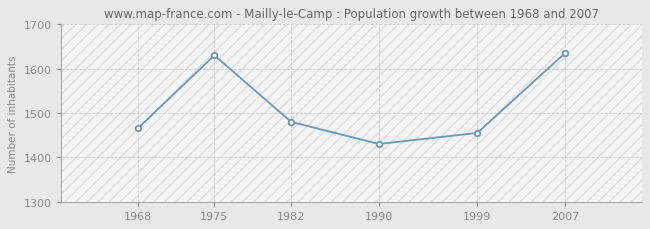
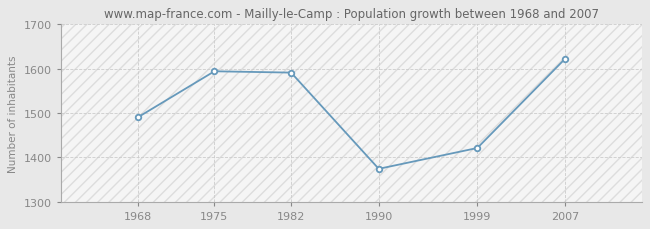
1968: 1465 -> 1490
1975: 1630 -> 1594
1982: 1480 -> 1591
1990: 1430 -> 1374
1999: 1455 -> 1421
2007: 1635 -> 1622
